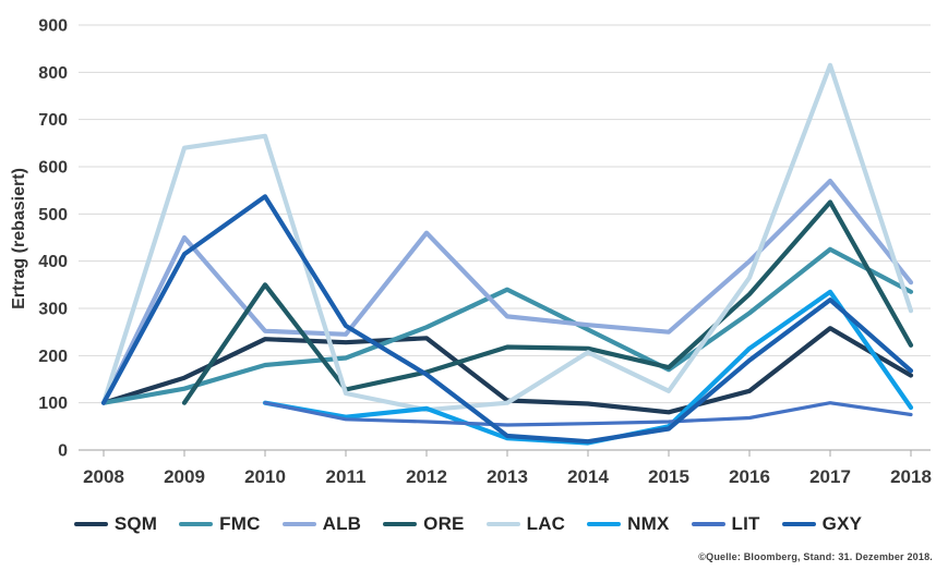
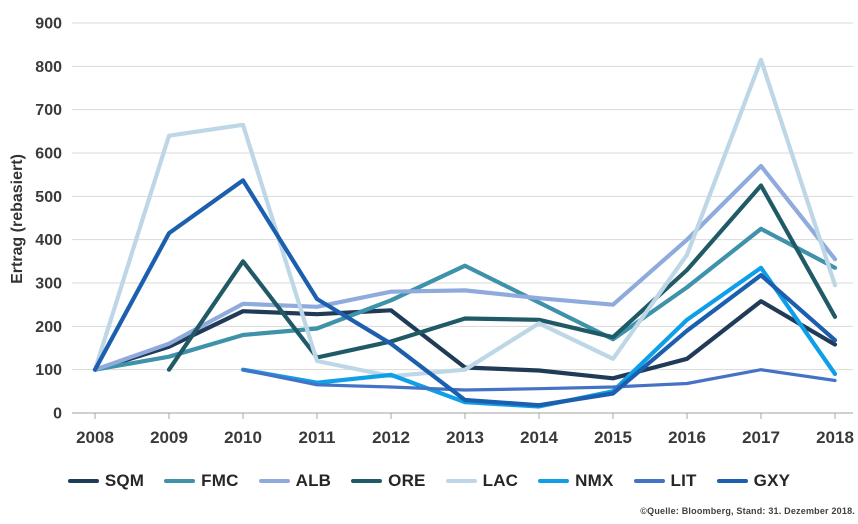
ALB/2009: 450 -> 160
ALB/2012: 460 -> 280
